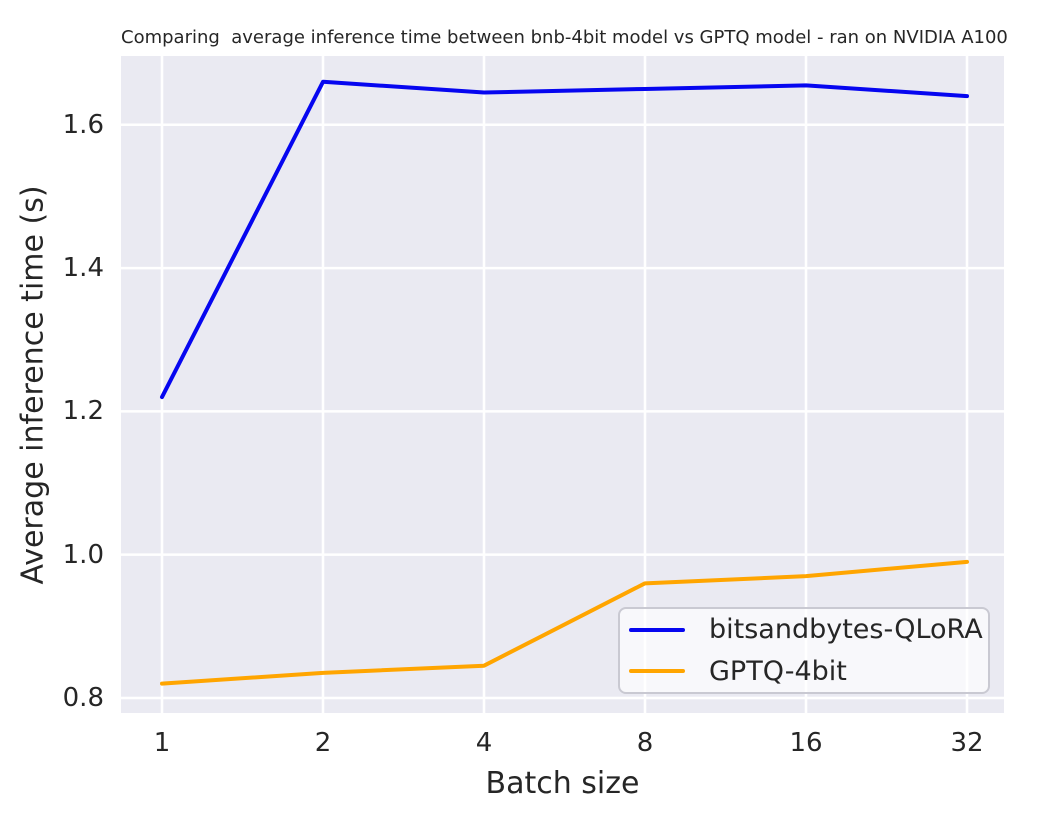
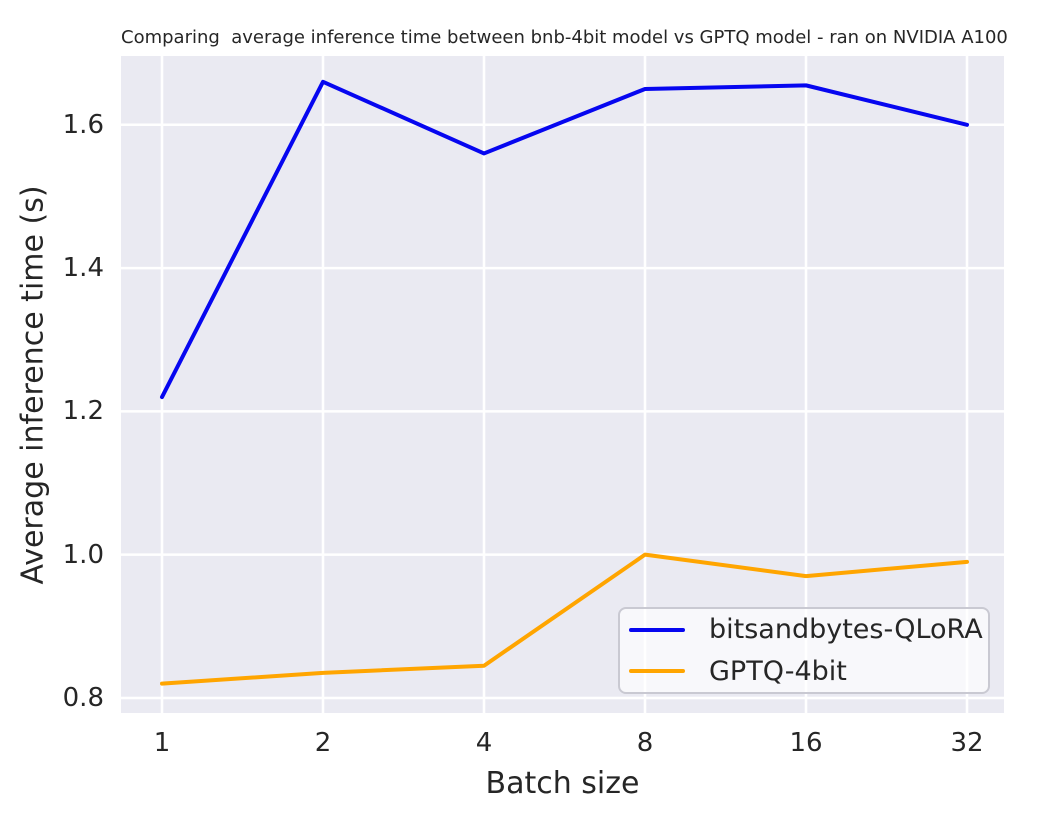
bitsandbytes-QLoRA/4: 1.65 -> 1.56
GPTQ-4bit/8: 0.96 -> 1.00
bitsandbytes-QLoRA/32: 1.64 -> 1.60
